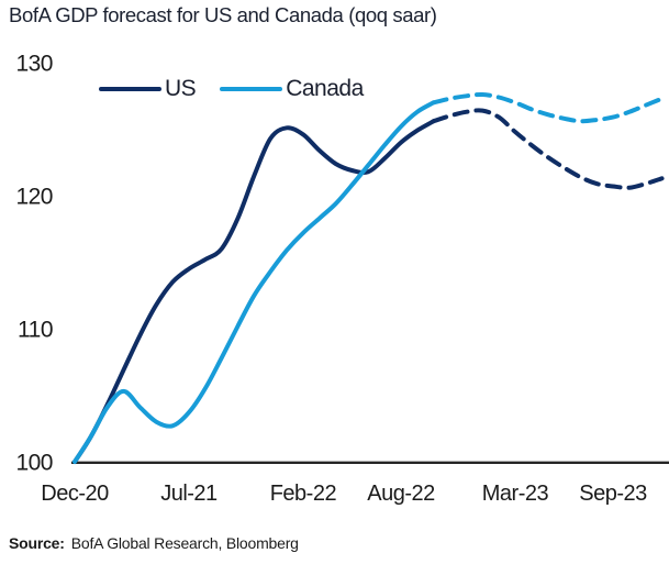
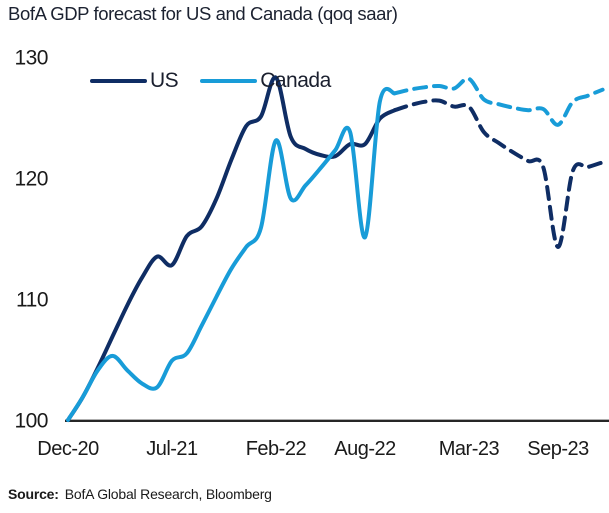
US/Jul-21: 114.5 -> 112.8
Canada/Jul-21: 103.7 -> 104.9
US/Feb-22: 124.6 -> 128.3
Canada/Feb-22: 117.2 -> 123.1
US/Aug-22: 124.0 -> 122.8
Canada/Aug-22: 125.2 -> 115.1
US/Mar-23: 124.8 -> 125.9
Canada/Mar-23: 127.0 -> 128.2
US/Sep-23: 120.7 -> 114.3
Canada/Sep-23: 125.9 -> 124.4
